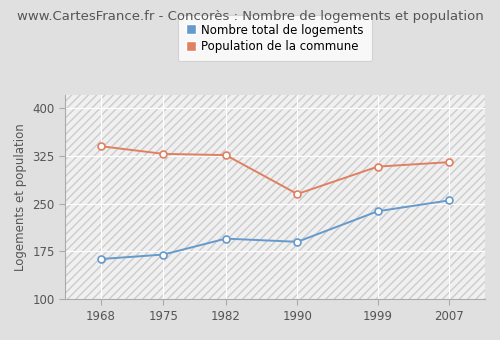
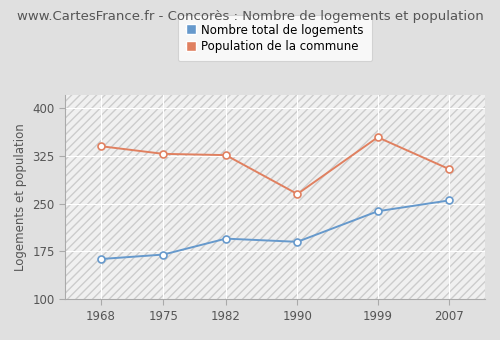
Population de la commune/1999: 308 -> 354
Population de la commune/2007: 315 -> 304
